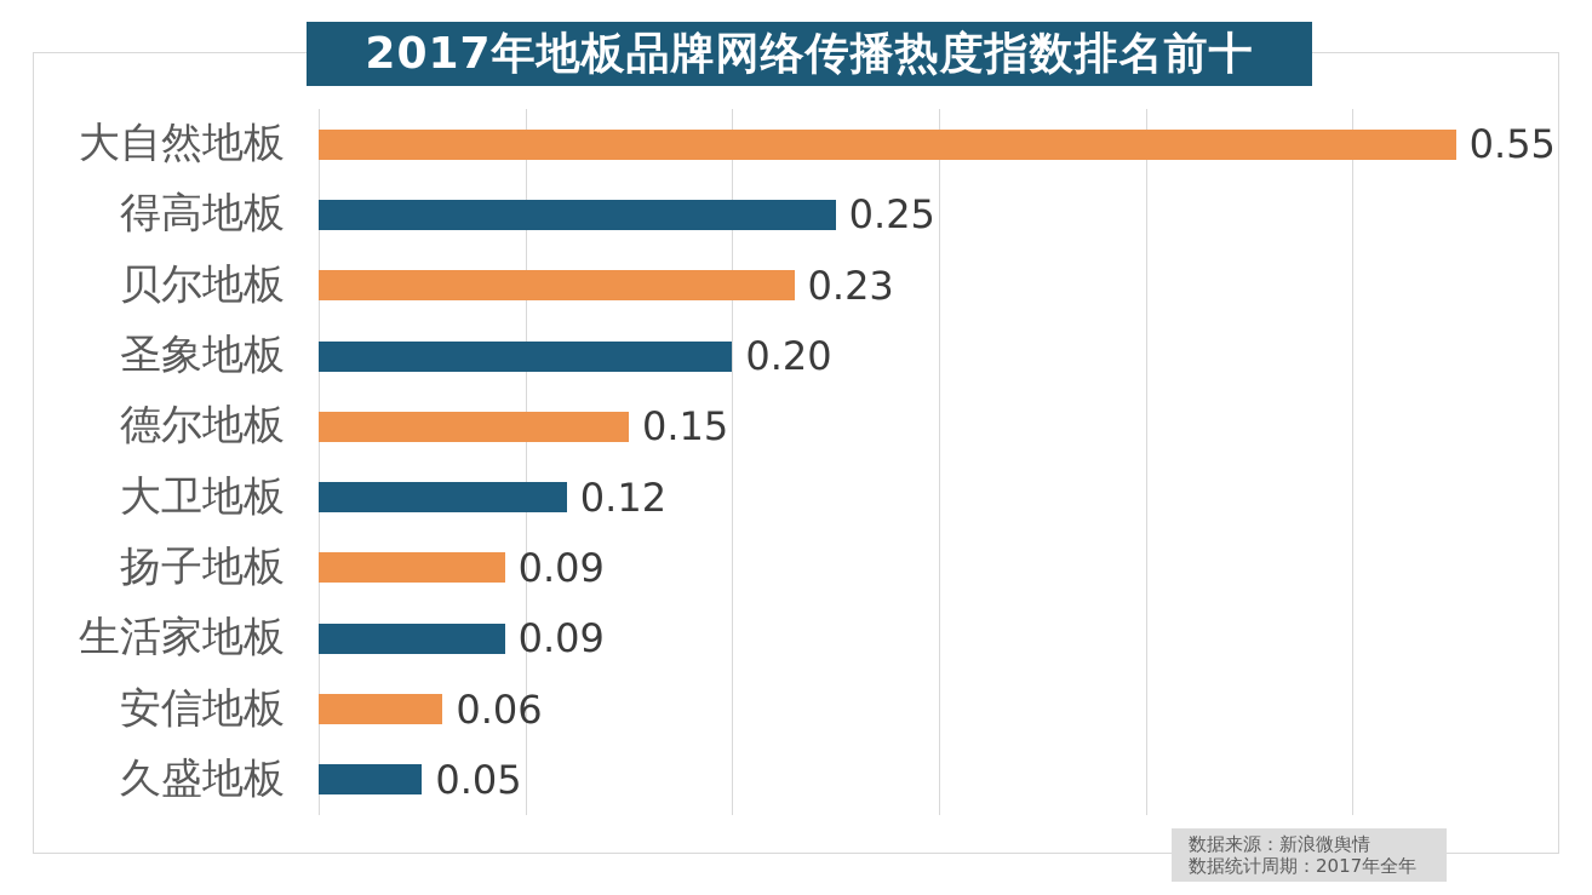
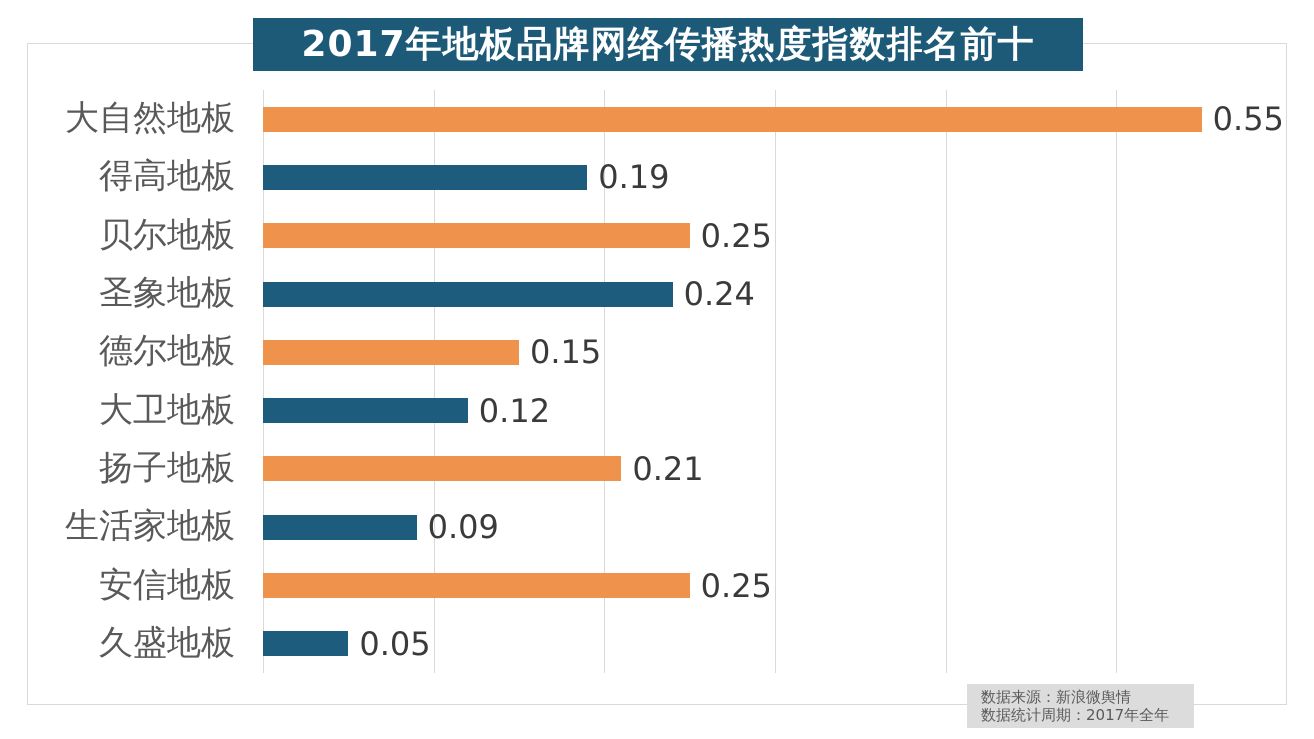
得高地板: 0.25 -> 0.19
贝尔地板: 0.23 -> 0.25
圣象地板: 0.20 -> 0.24
扬子地板: 0.09 -> 0.21
安信地板: 0.06 -> 0.25
